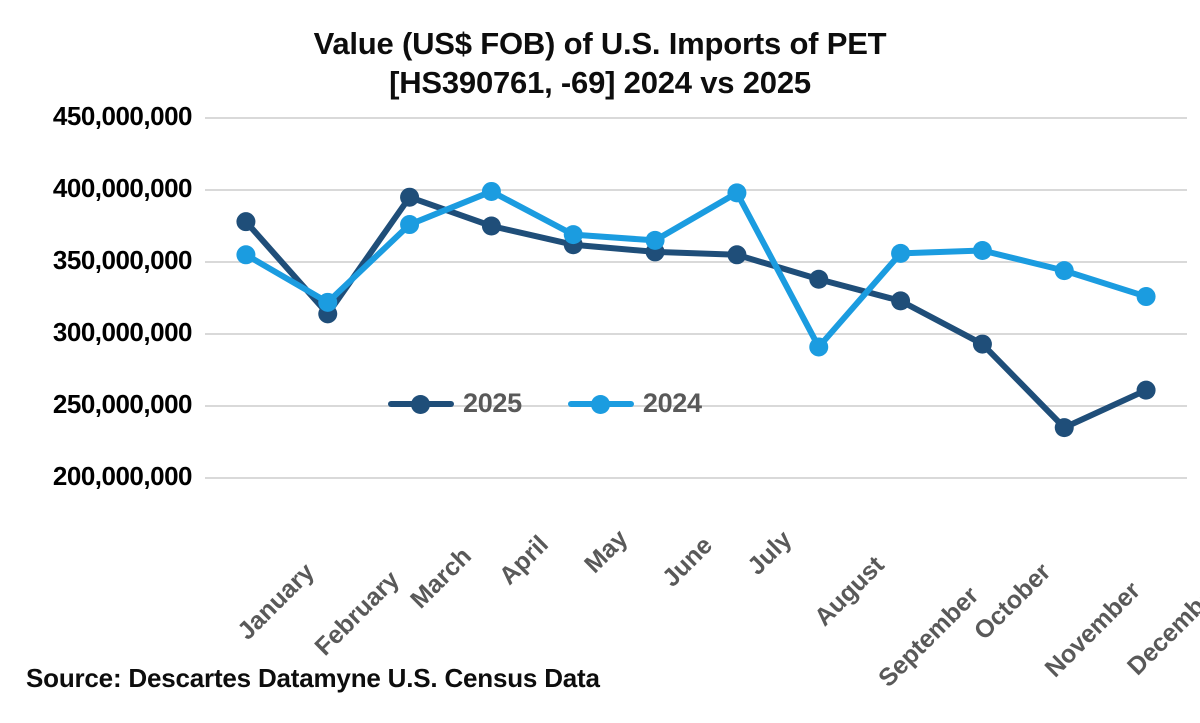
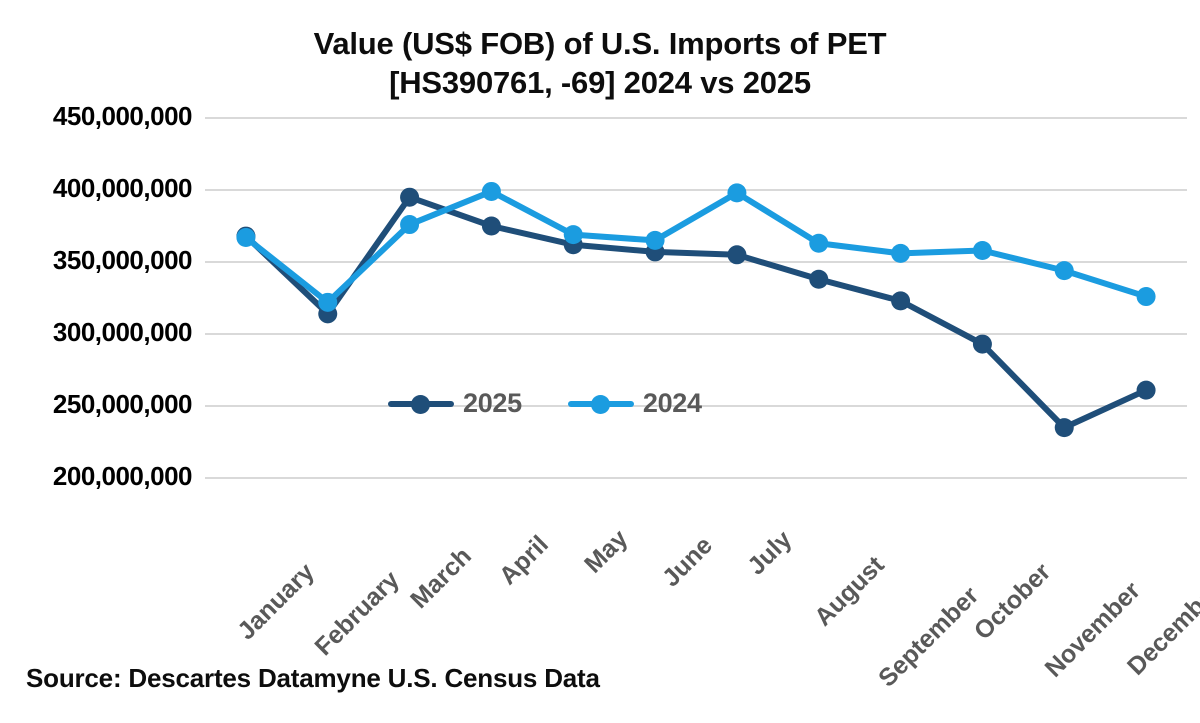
2025/January: 378000000 -> 368000000
2024/January: 355000000 -> 367000000
2024/August: 291000000 -> 363000000
